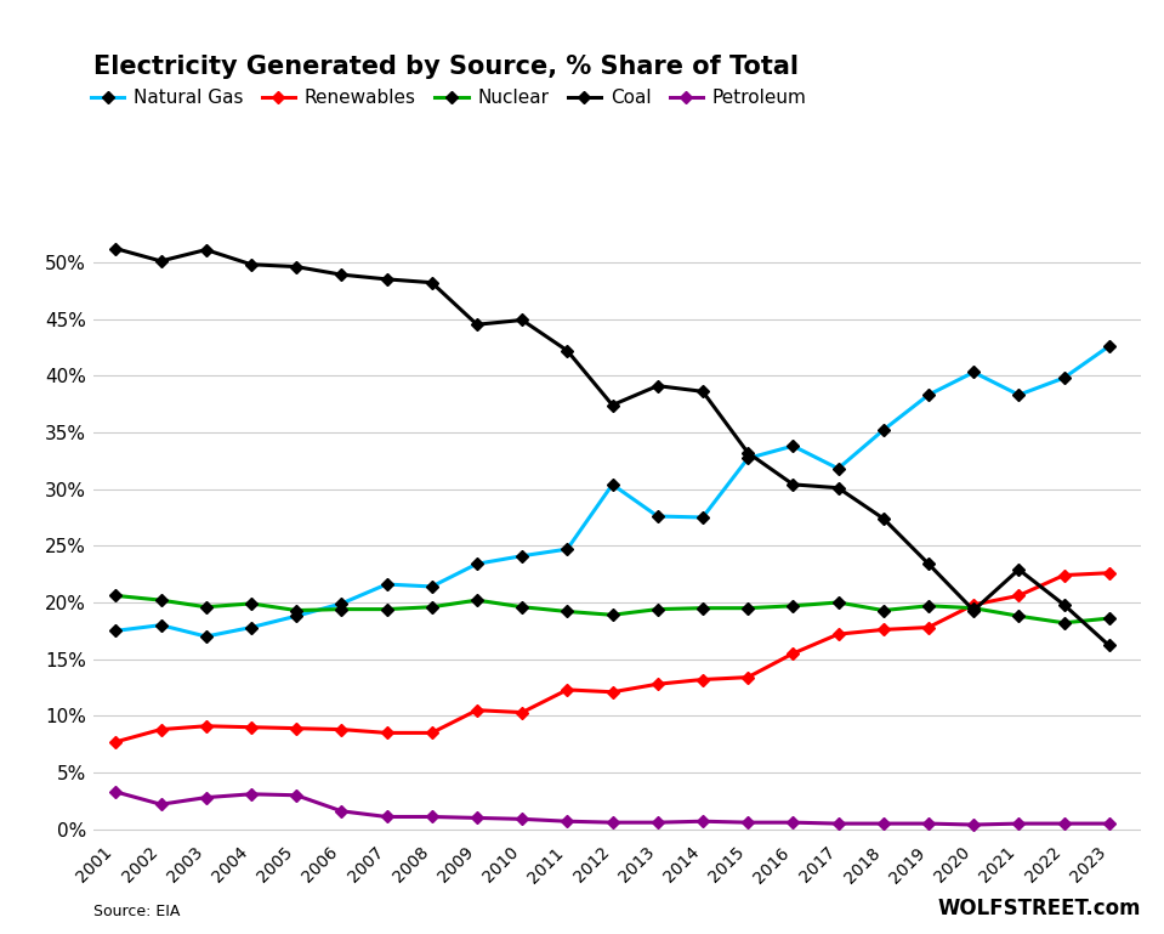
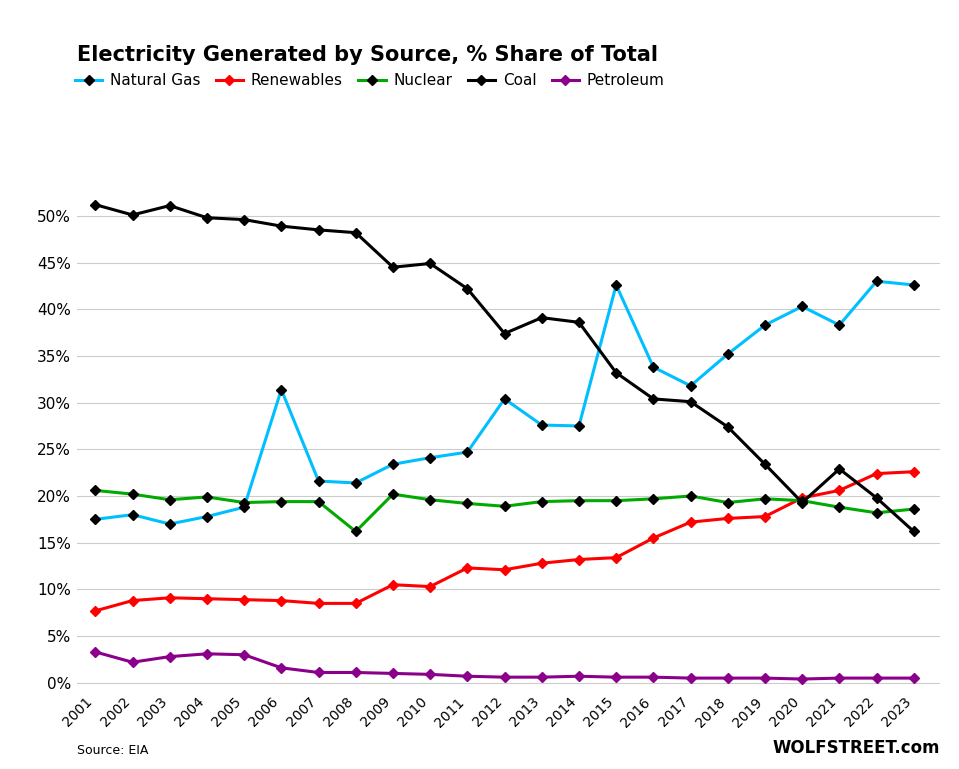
Natural Gas/2006: 19.9% -> 31.4%
Nuclear/2008: 19.6% -> 16.2%
Natural Gas/2015: 32.7% -> 42.6%
Natural Gas/2022: 39.8% -> 43.0%
